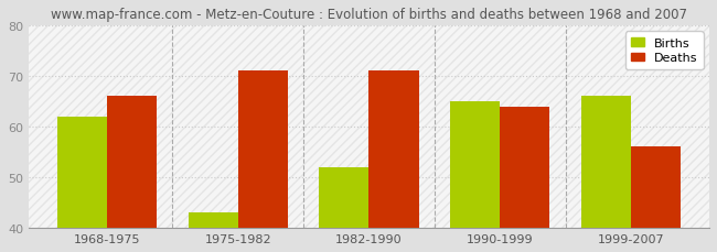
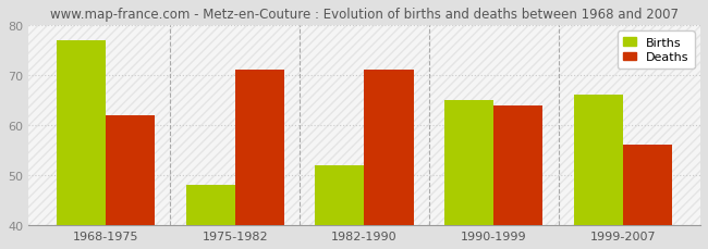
Births/1968-1975: 62 -> 77
Deaths/1968-1975: 66 -> 62
Births/1975-1982: 43 -> 48
